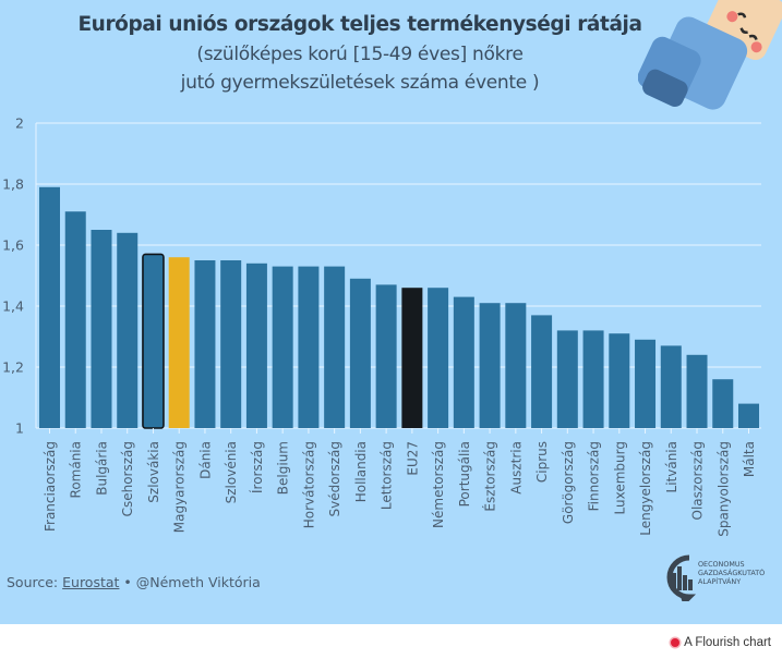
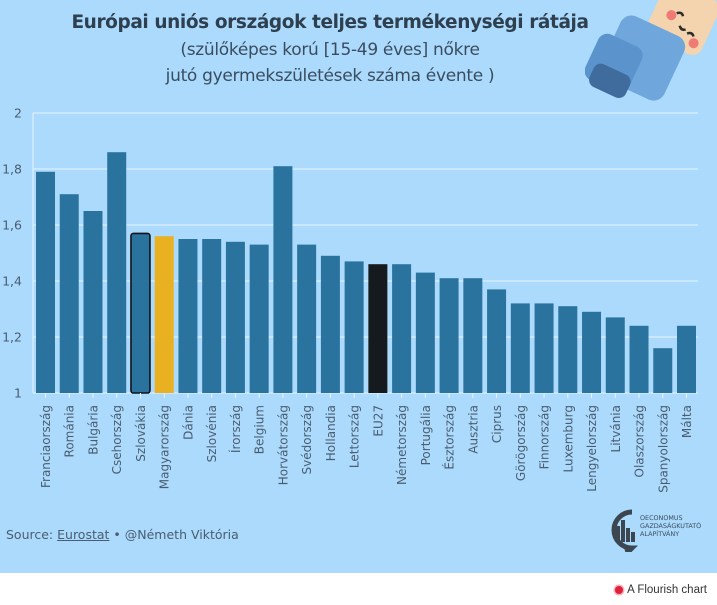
Csehország: 1,64 -> 1,86
Horvátország: 1,53 -> 1,81
Málta: 1,08 -> 1,24
